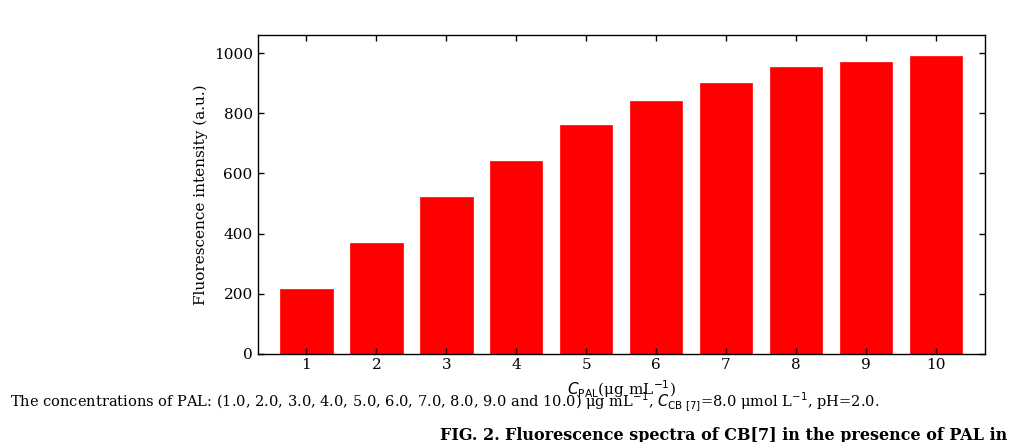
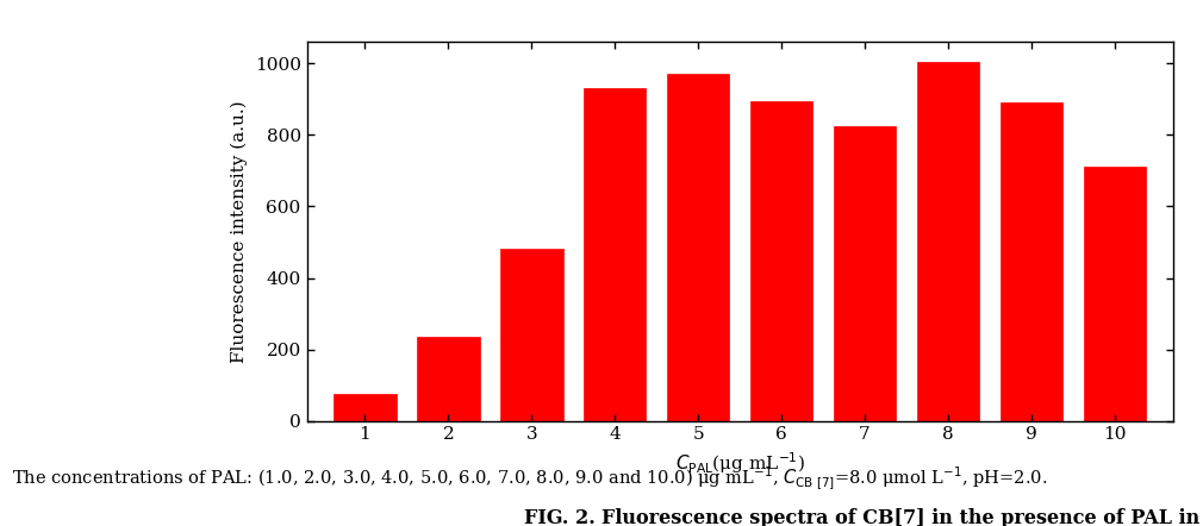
1: 215 -> 75
2: 370 -> 235
3: 520 -> 480
4: 640 -> 930
5: 760 -> 970
6: 840 -> 895
7: 900 -> 825
8: 955 -> 1005
9: 970 -> 890
10: 990 -> 710
